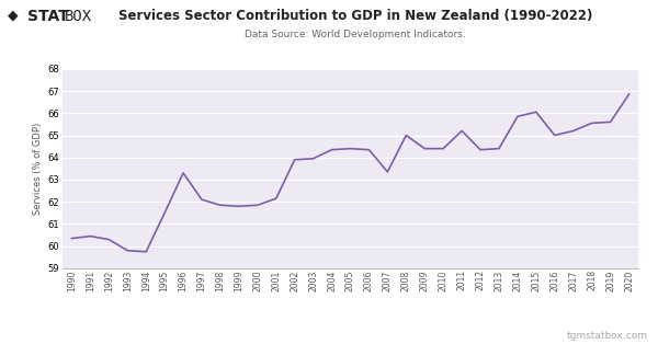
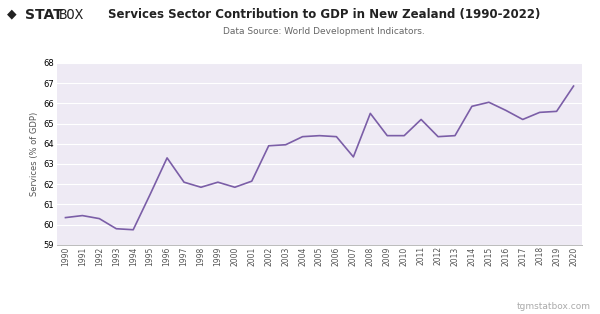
1999: 61.80 -> 62.10
2008: 65.00 -> 65.50
2016: 65.00 -> 65.65
